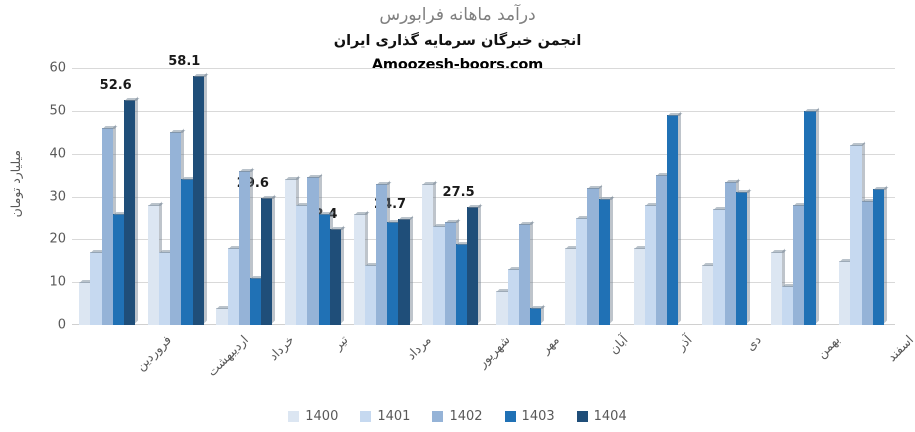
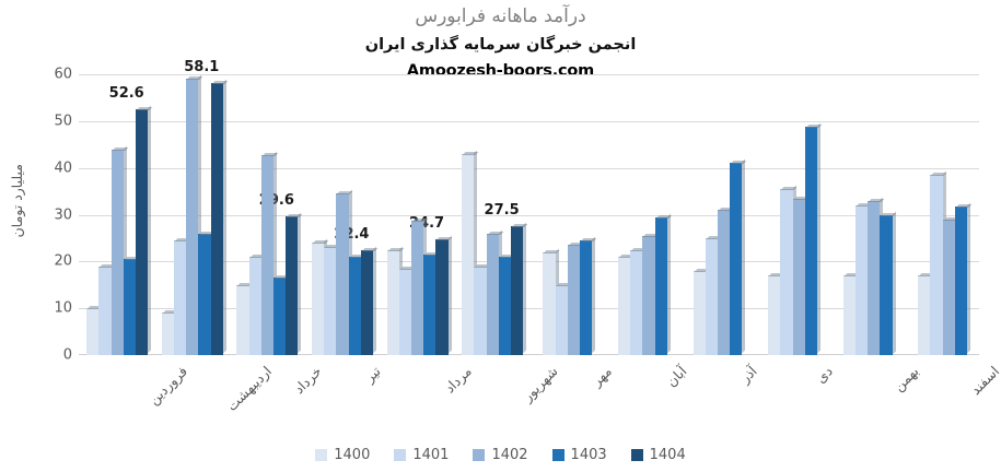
1401/فروردین: 17 -> 19
1402/فروردین: 46 -> 44
1403/فروردین: 26 -> 20
1400/اردیبهشت: 28 -> 9
1401/اردیبهشت: 17 -> 24
1402/اردیبهشت: 45 -> 59
1403/اردیبهشت: 34 -> 26
1400/خرداد: 4 -> 15
1401/خرداد: 18 -> 21
1402/خرداد: 36 -> 43
1403/خرداد: 11 -> 16
1400/تیر: 34 -> 24
1401/تیر: 28 -> 23
1403/تیر: 26 -> 21
1400/مرداد: 26 -> 22
1401/مرداد: 14 -> 18
1402/مرداد: 33 -> 29
1403/مرداد: 24 -> 22
1400/شهریور: 33 -> 43
1401/شهریور: 23 -> 19
1402/شهریور: 24 -> 26
1403/شهریور: 19 -> 21
1400/مهر: 8 -> 22
1401/مهر: 13 -> 15
1403/مهر: 4 -> 24
1400/آبان: 18 -> 21
1401/آبان: 25 -> 22
1402/آبان: 32 -> 26
1401/آذر: 28 -> 25
1402/آذر: 35 -> 31
1403/آذر: 49 -> 41
1400/دی: 14 -> 17
1401/دی: 27 -> 36
1403/دی: 31 -> 49
1401/بهمن: 9 -> 32
1402/بهمن: 28 -> 33
1403/بهمن: 50 -> 30
1400/اسفند: 15 -> 17
1401/اسفند: 42 -> 38
